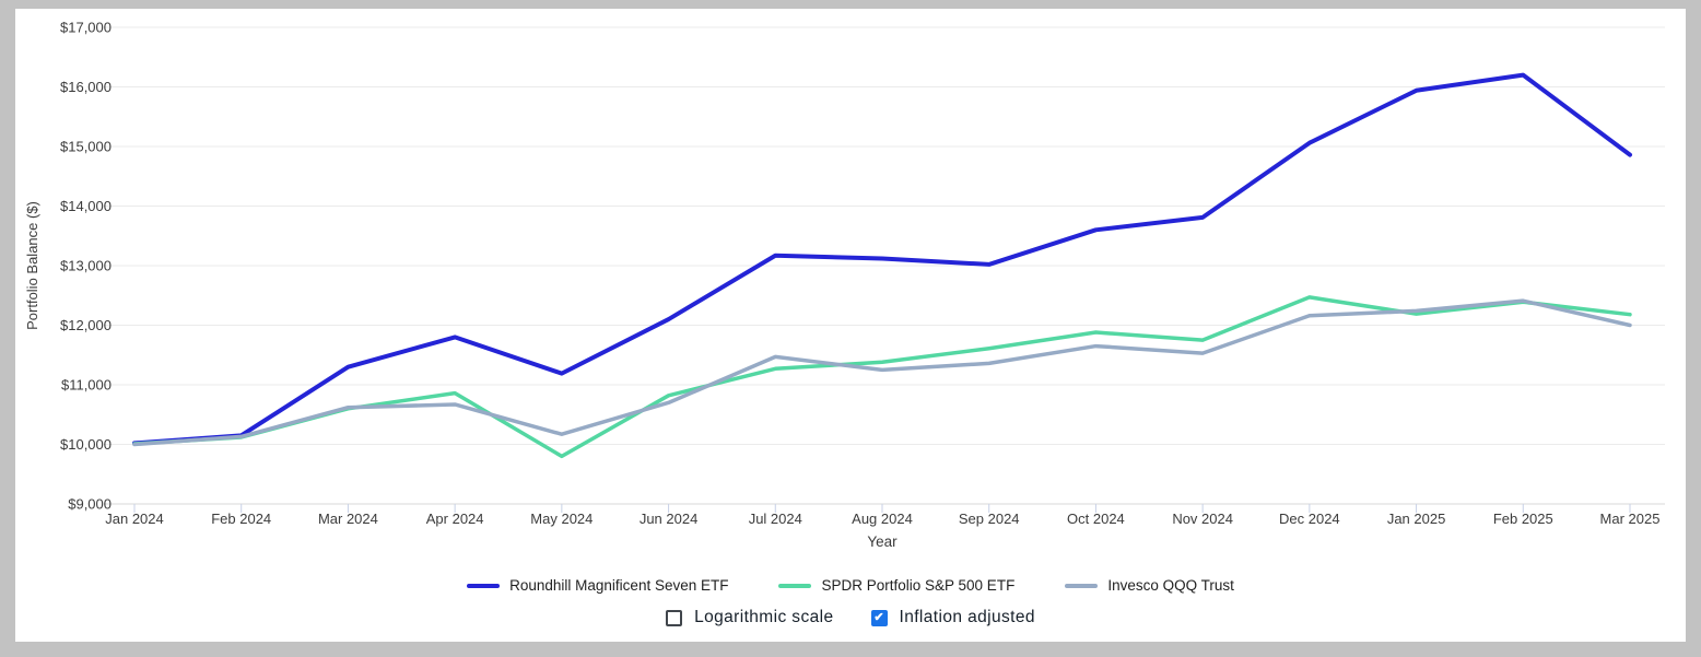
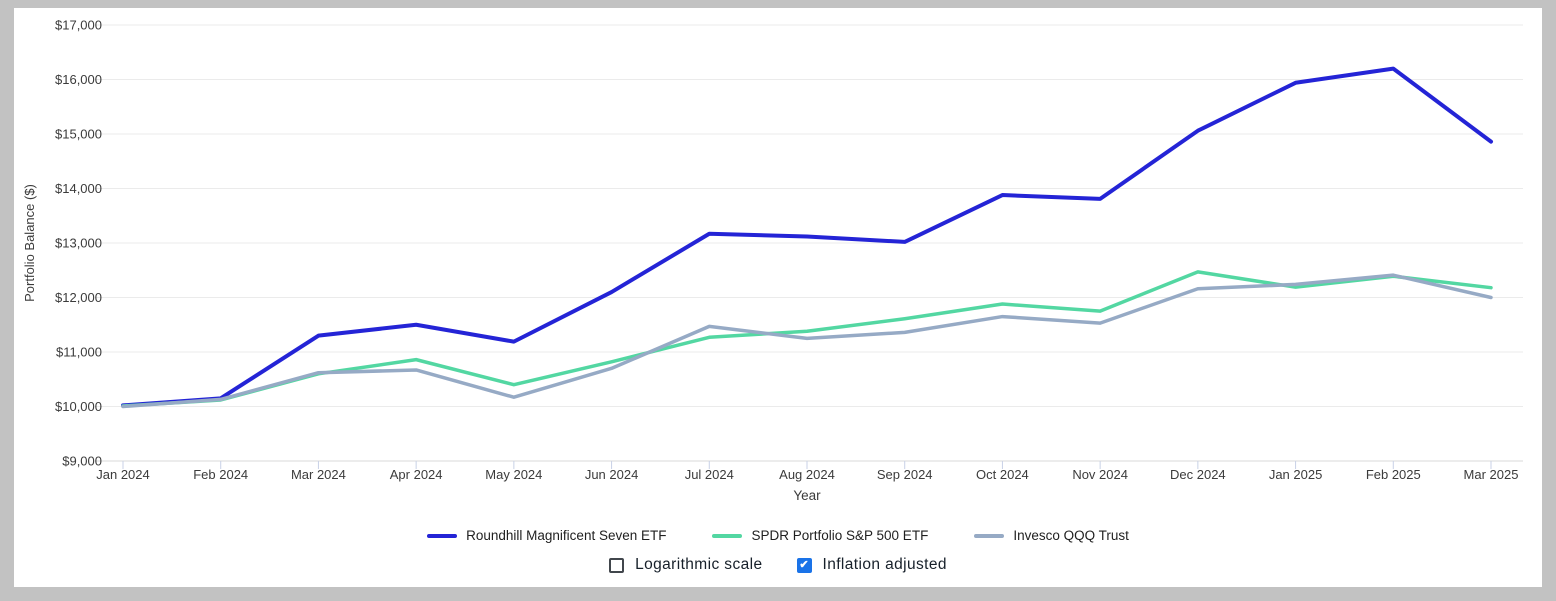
Roundhill Magnificent Seven ETF/Apr 2024: $11800 -> $11500
SPDR Portfolio S&P 500 ETF/May 2024: $9800 -> $10400
Roundhill Magnificent Seven ETF/Oct 2024: $13600 -> $13900
